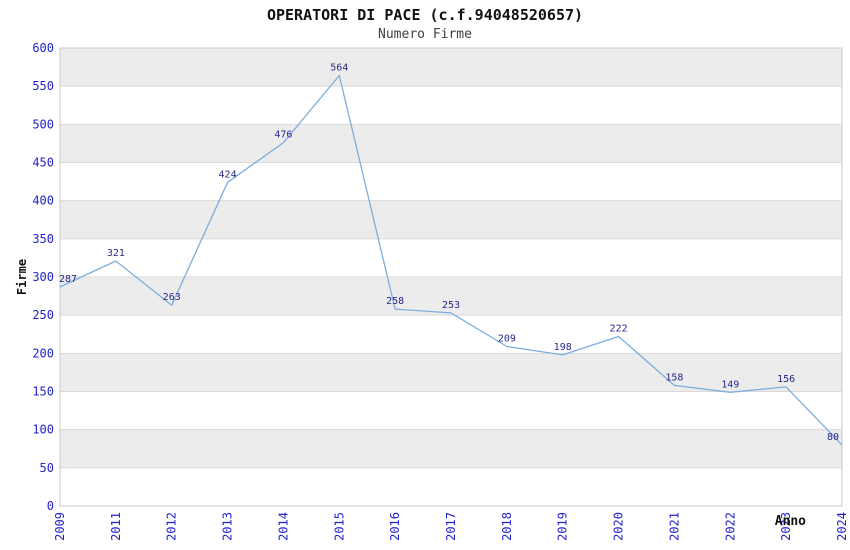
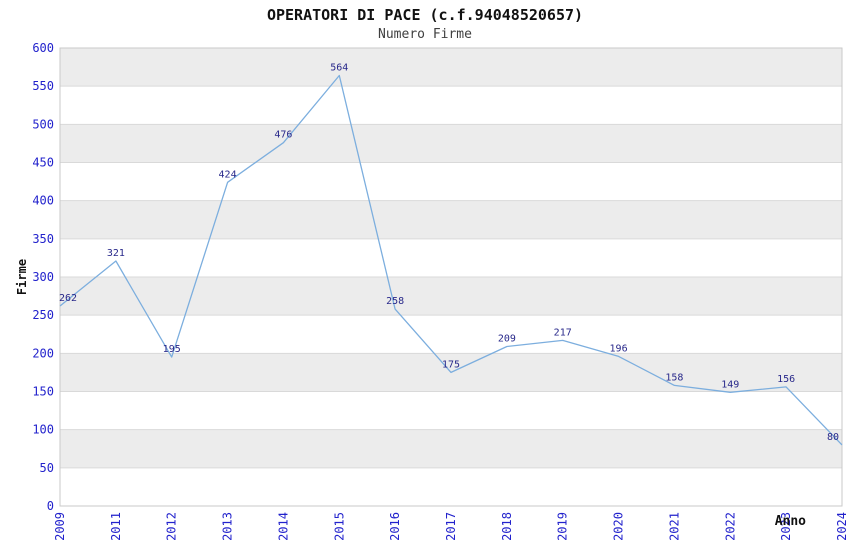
2009: 287 -> 262
2012: 263 -> 195
2017: 253 -> 175
2019: 198 -> 217
2020: 222 -> 196
